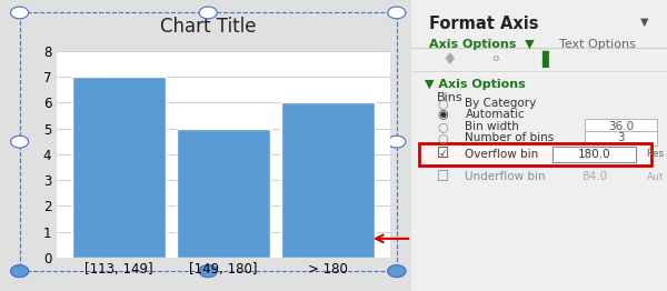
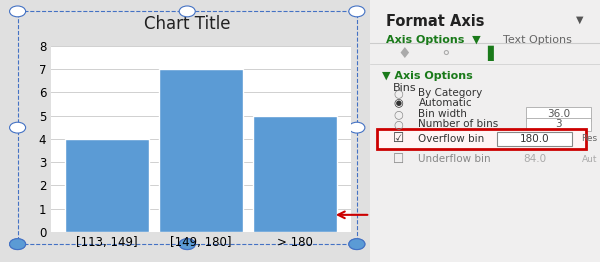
[113, 149]: 7 -> 4
[149, 180]: 5 -> 7
> 180: 6 -> 5
